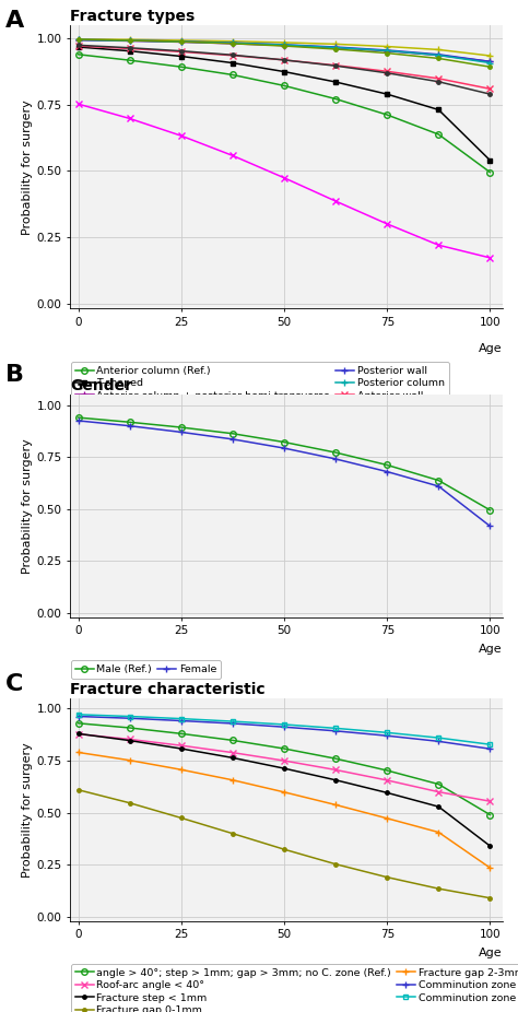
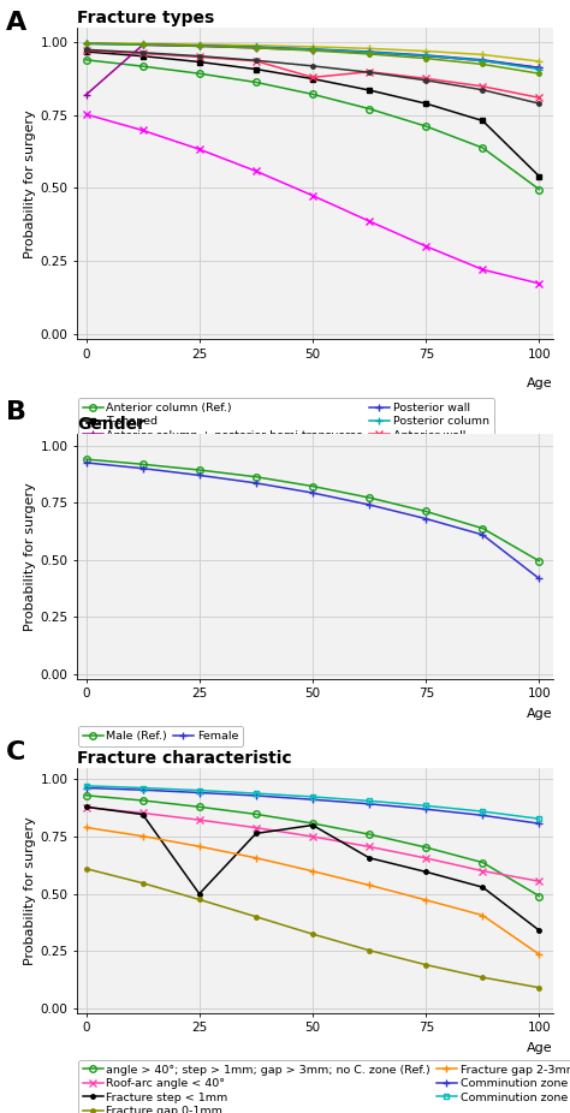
Fracture types/Anterior column + posterior hemi transverse/0: 0.994 -> 0.820
Fracture types/Anterior wall/50: 0.919 -> 0.880
Fracture characteristic/Fracture step < 1mm/25: 0.81 -> 0.50
Fracture characteristic/Fracture step < 1mm/50: 0.71 -> 0.80
